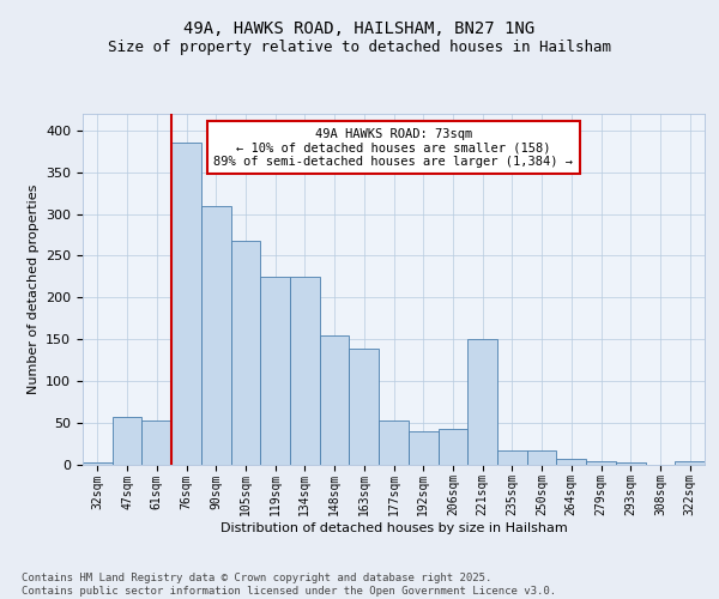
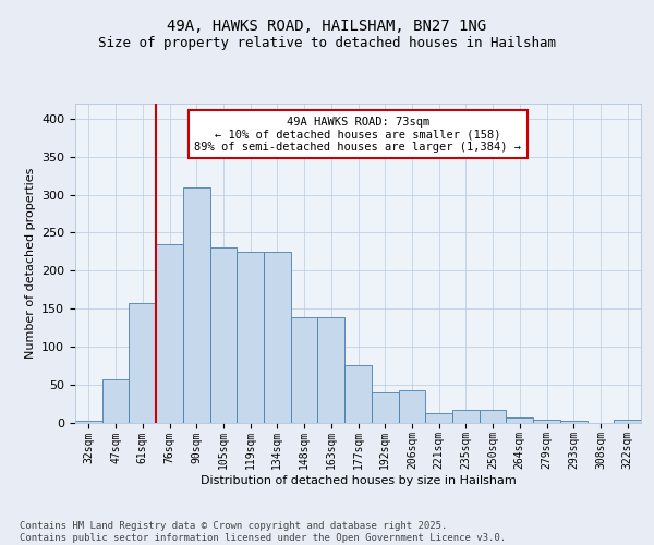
61sqm: 52 -> 157
76sqm: 386 -> 235
105sqm: 268 -> 230
148sqm: 154 -> 138
177sqm: 52 -> 75
221sqm: 150 -> 12
